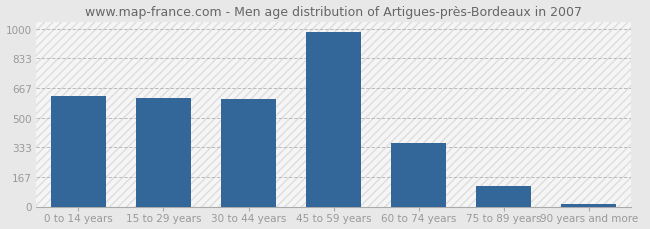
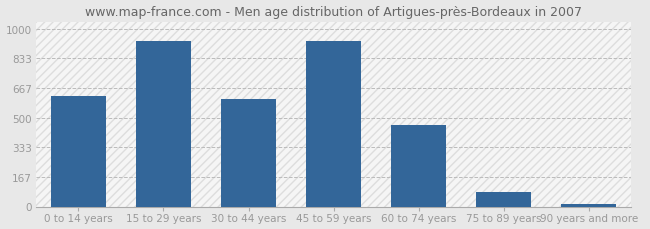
15 to 29 years: 610 -> 930
45 to 59 years: 980 -> 930
60 to 74 years: 360 -> 460
75 to 89 years: 120 -> 80
